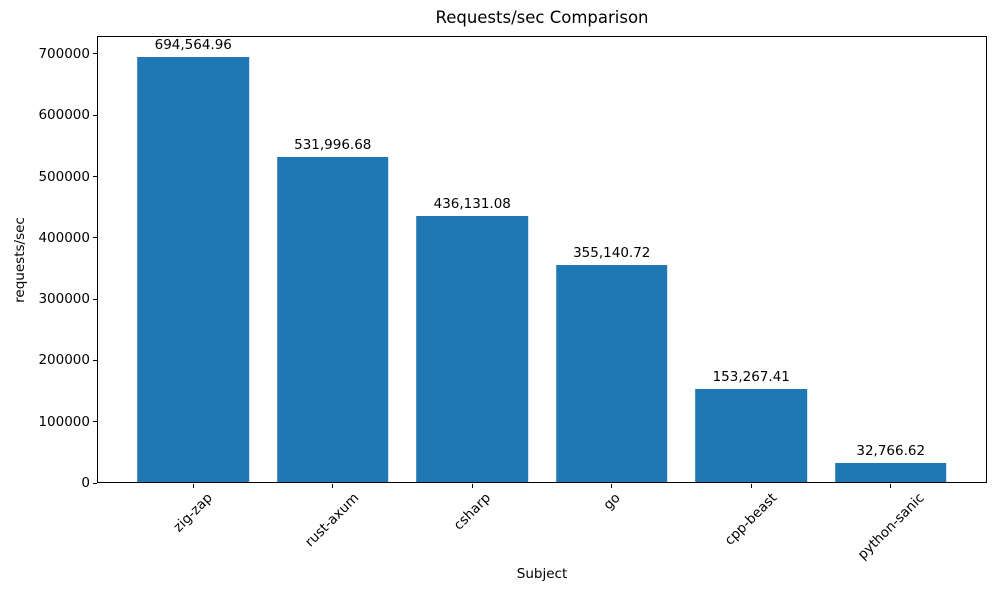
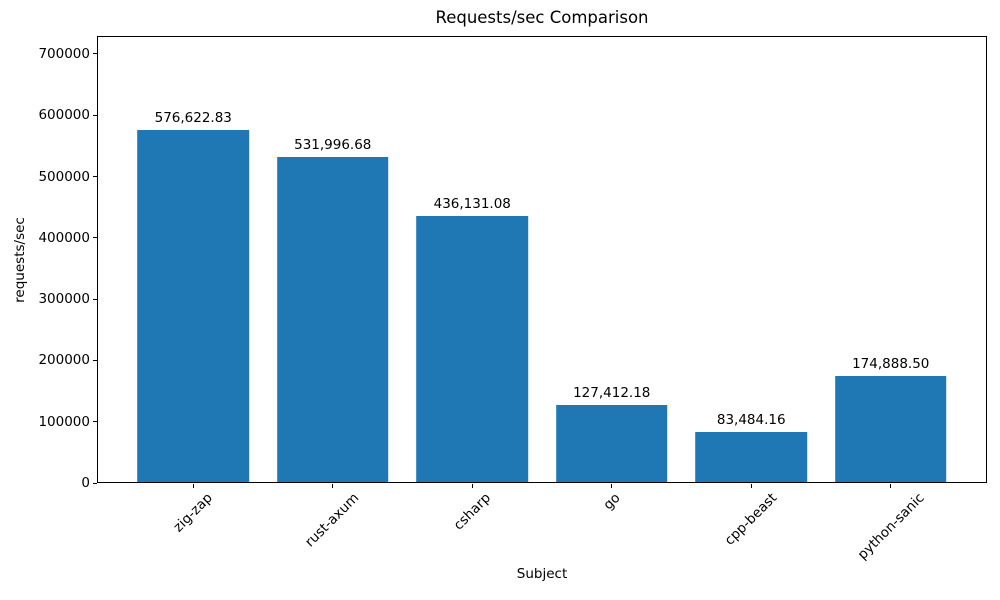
zig-zap: 694,564.96 -> 576,622.83
go: 355,140.72 -> 127,412.18
cpp-beast: 153,267.41 -> 83,484.16
python-sanic: 32,766.62 -> 174,888.50
